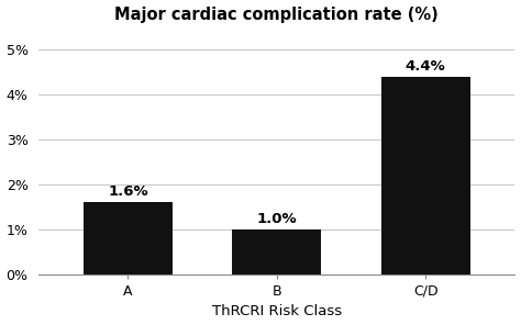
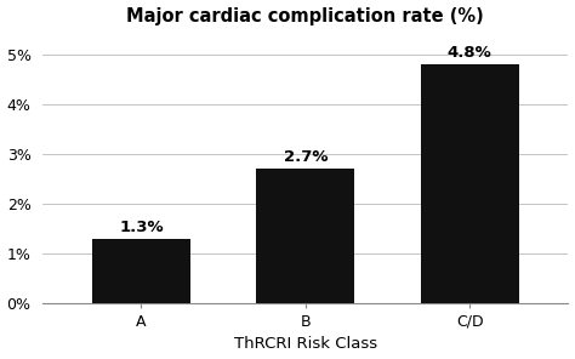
A: 1.6% -> 1.3%
B: 1.0% -> 2.7%
C/D: 4.4% -> 4.8%
